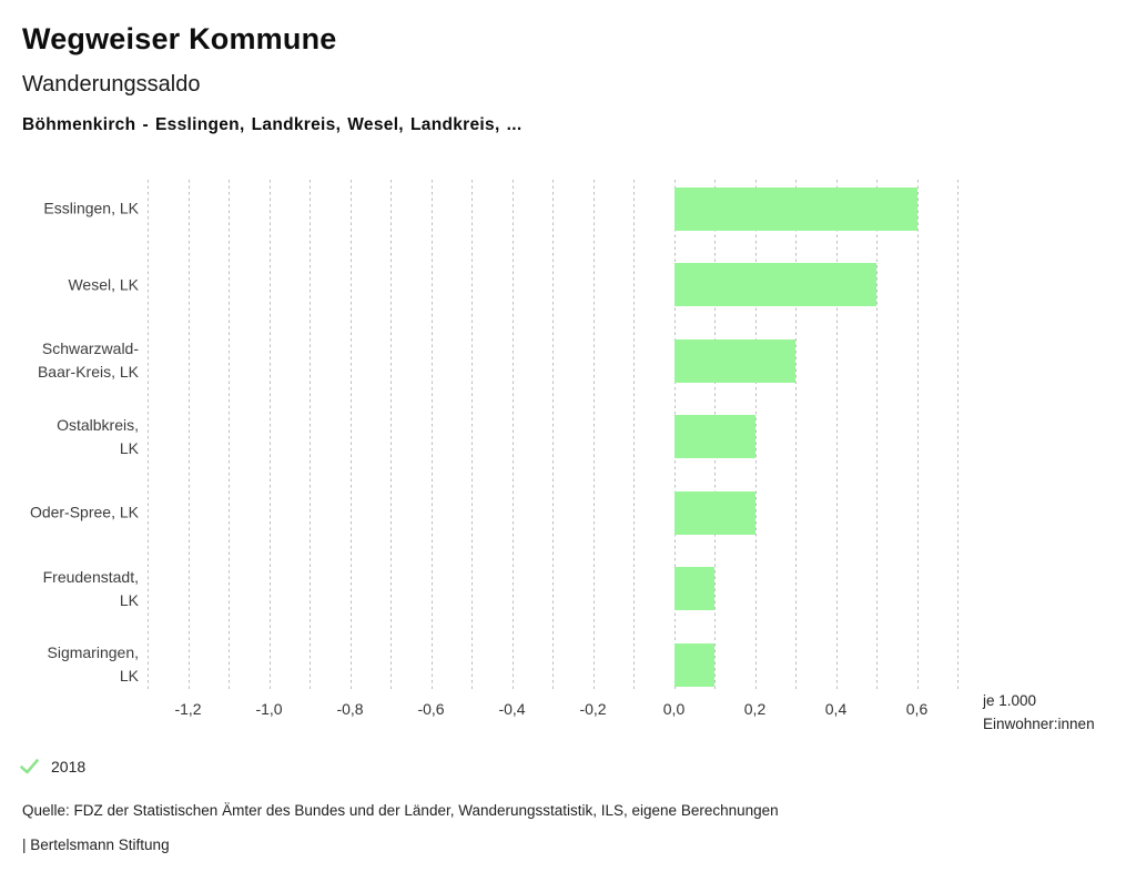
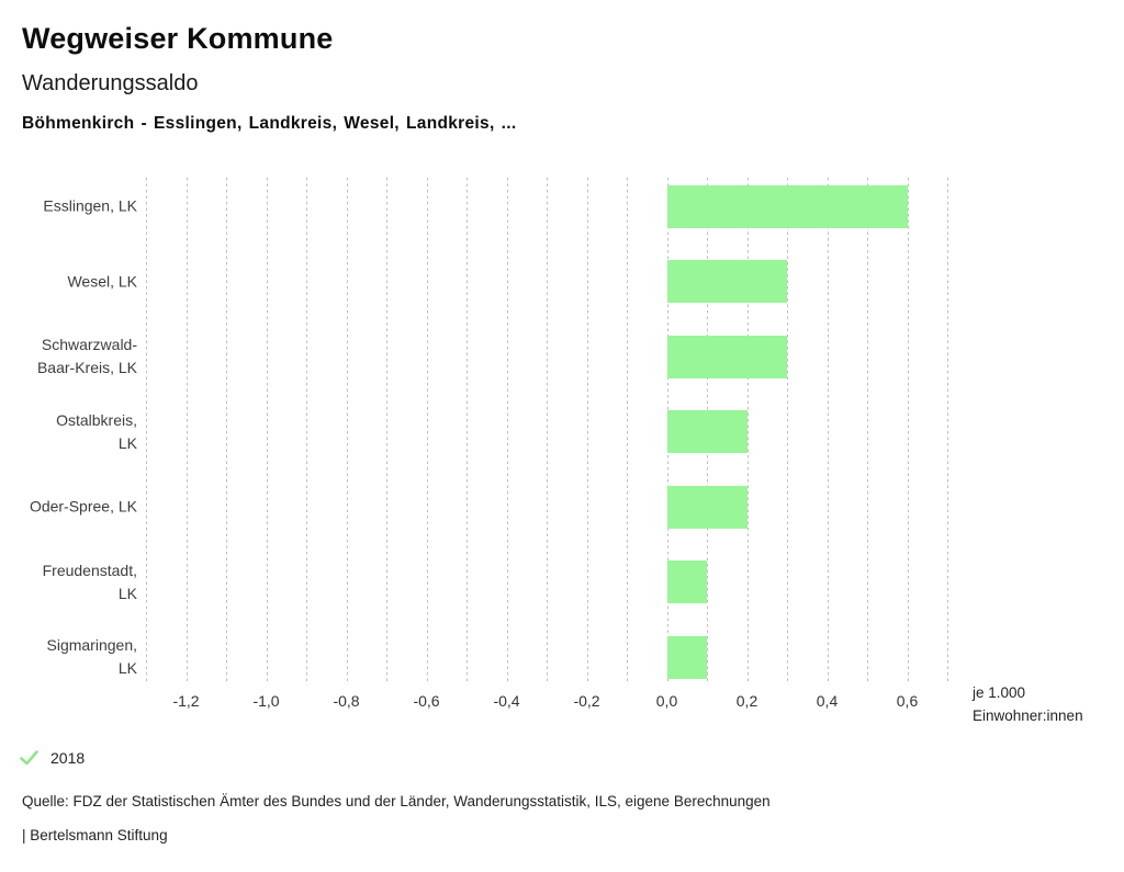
Wesel, LK: 0,5 -> 0,3
